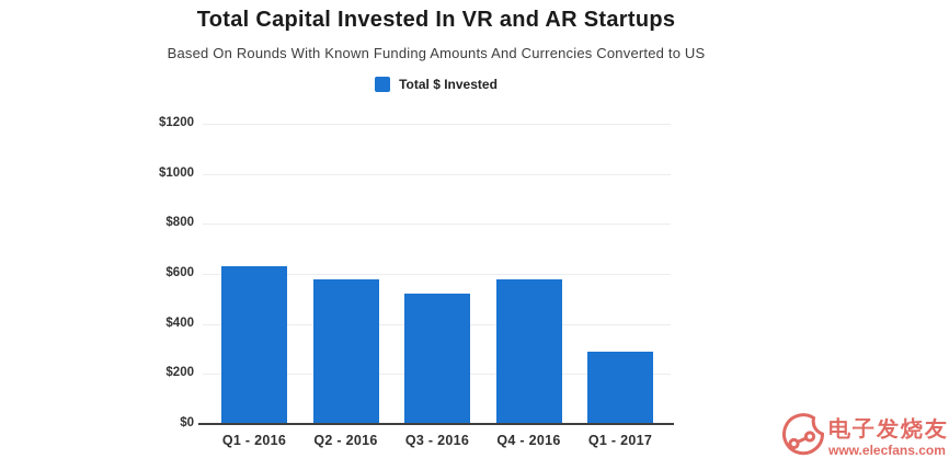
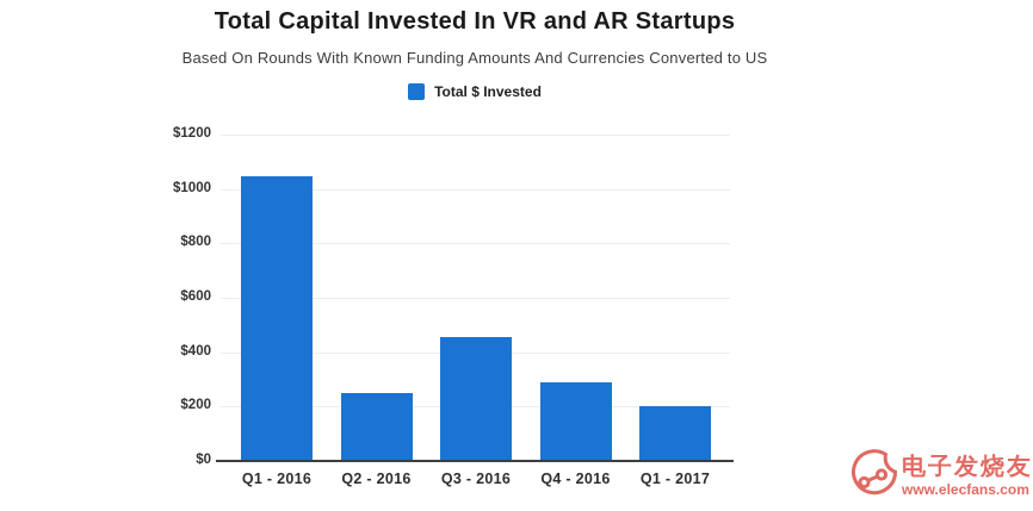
Q1 - 2016: $630 -> $1040
Q2 - 2016: $580 -> $250
Q3 - 2016: $520 -> $460
Q4 - 2016: $580 -> $290
Q1 - 2017: $290 -> $200
